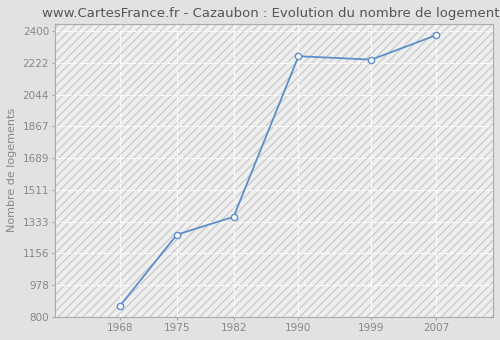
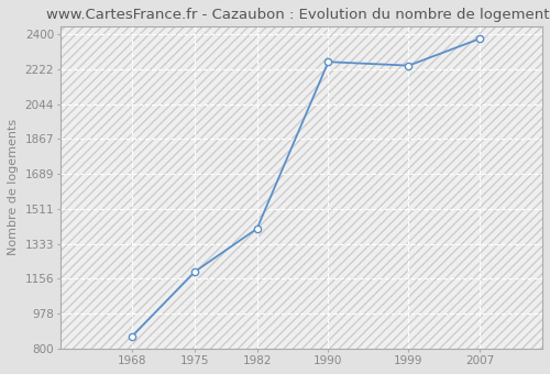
1975: 1260 -> 1190
1982: 1360 -> 1410
